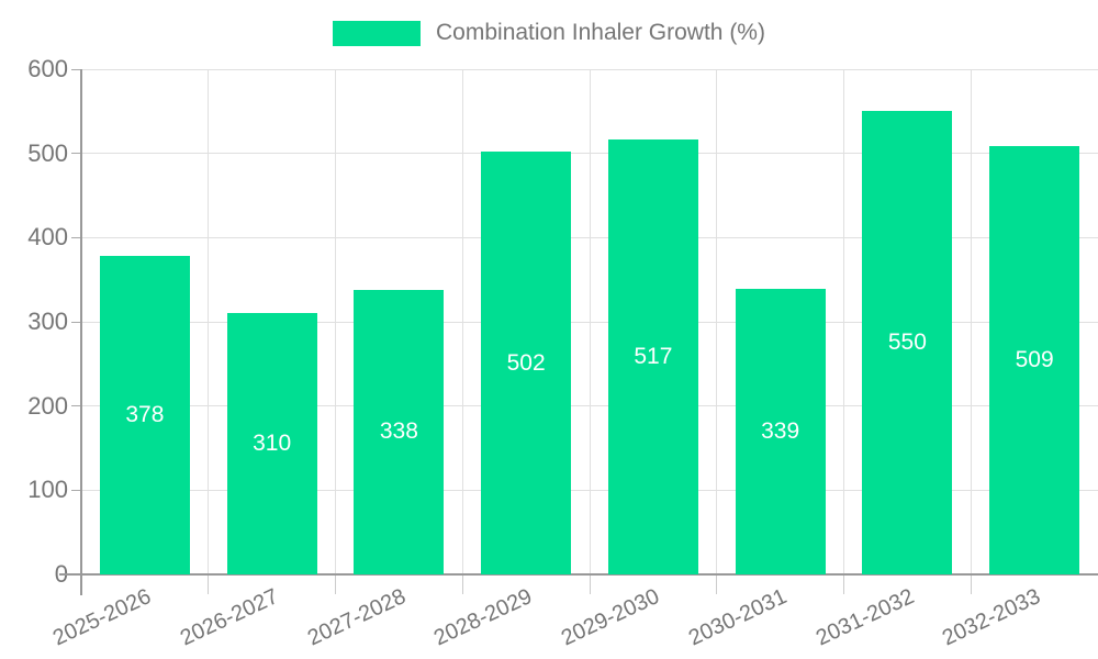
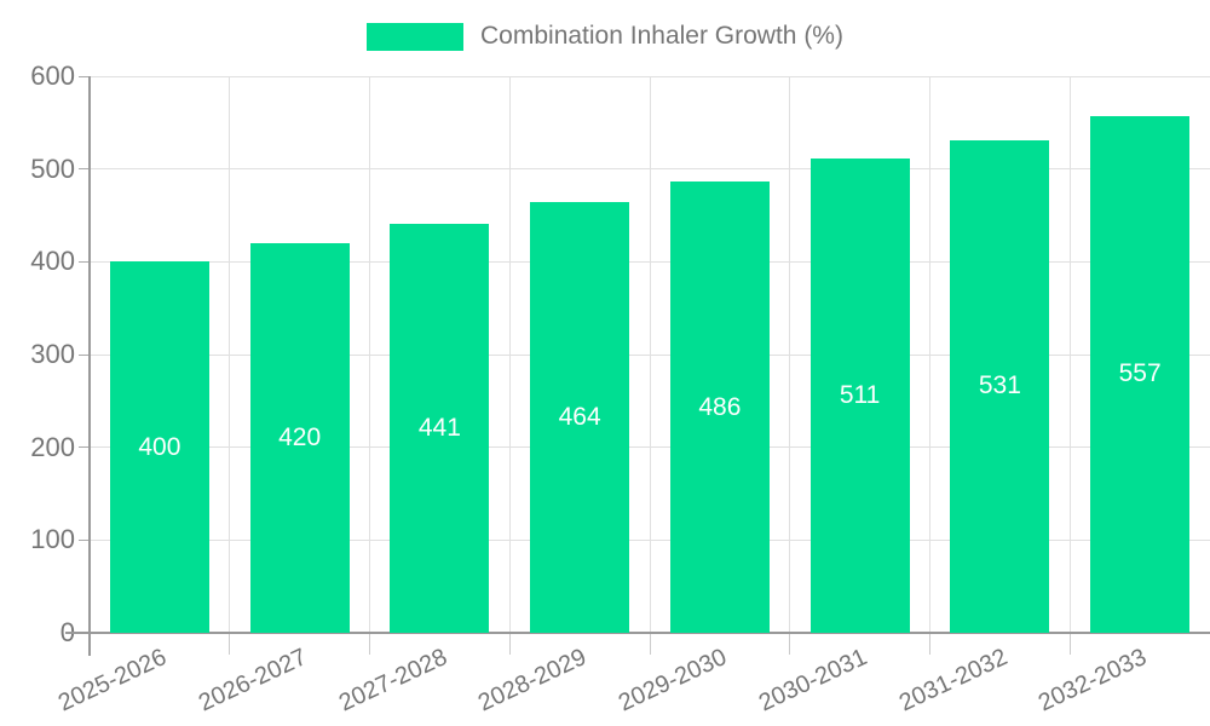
2025-2026: 378 -> 400
2026-2027: 310 -> 420
2027-2028: 338 -> 441
2028-2029: 502 -> 464
2029-2030: 517 -> 486
2030-2031: 339 -> 511
2031-2032: 550 -> 531
2032-2033: 509 -> 557
